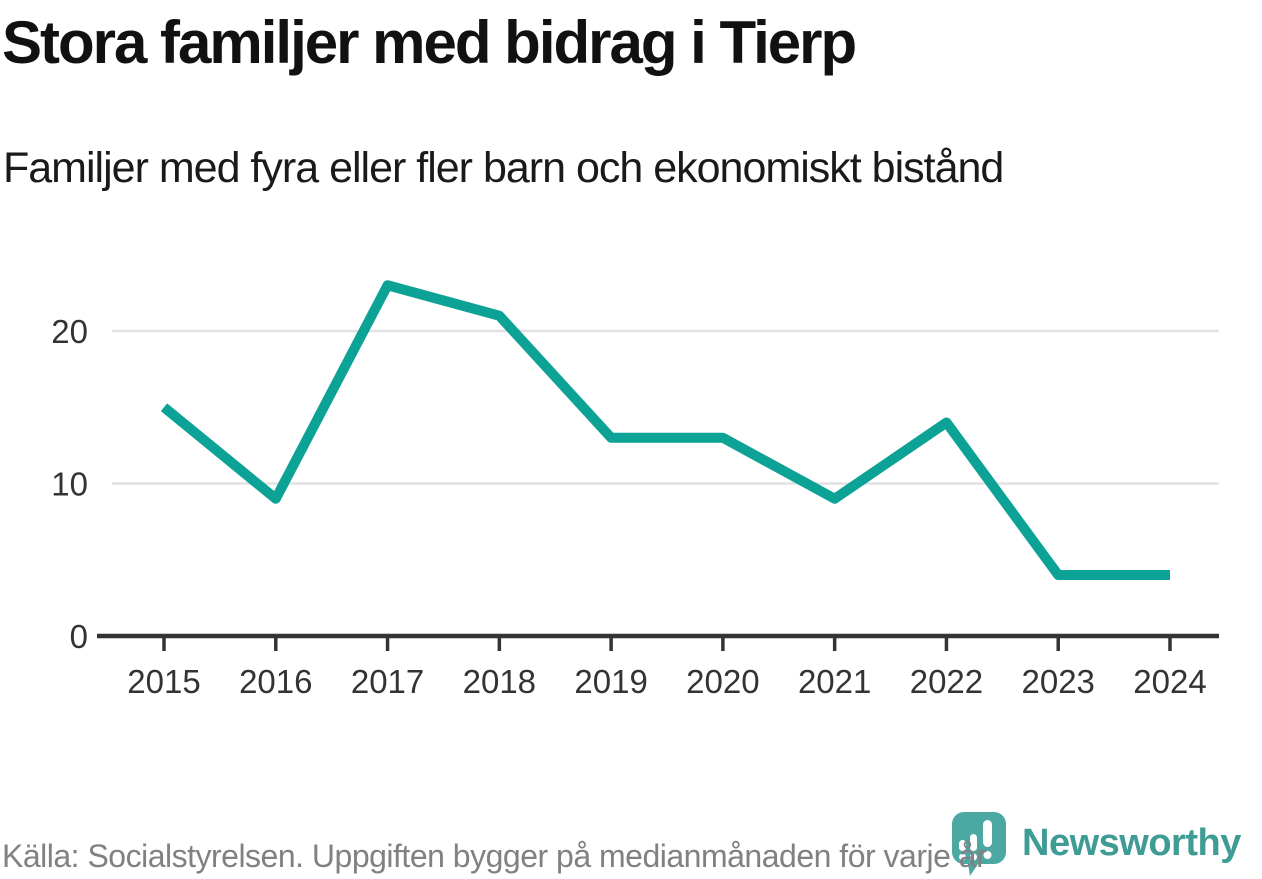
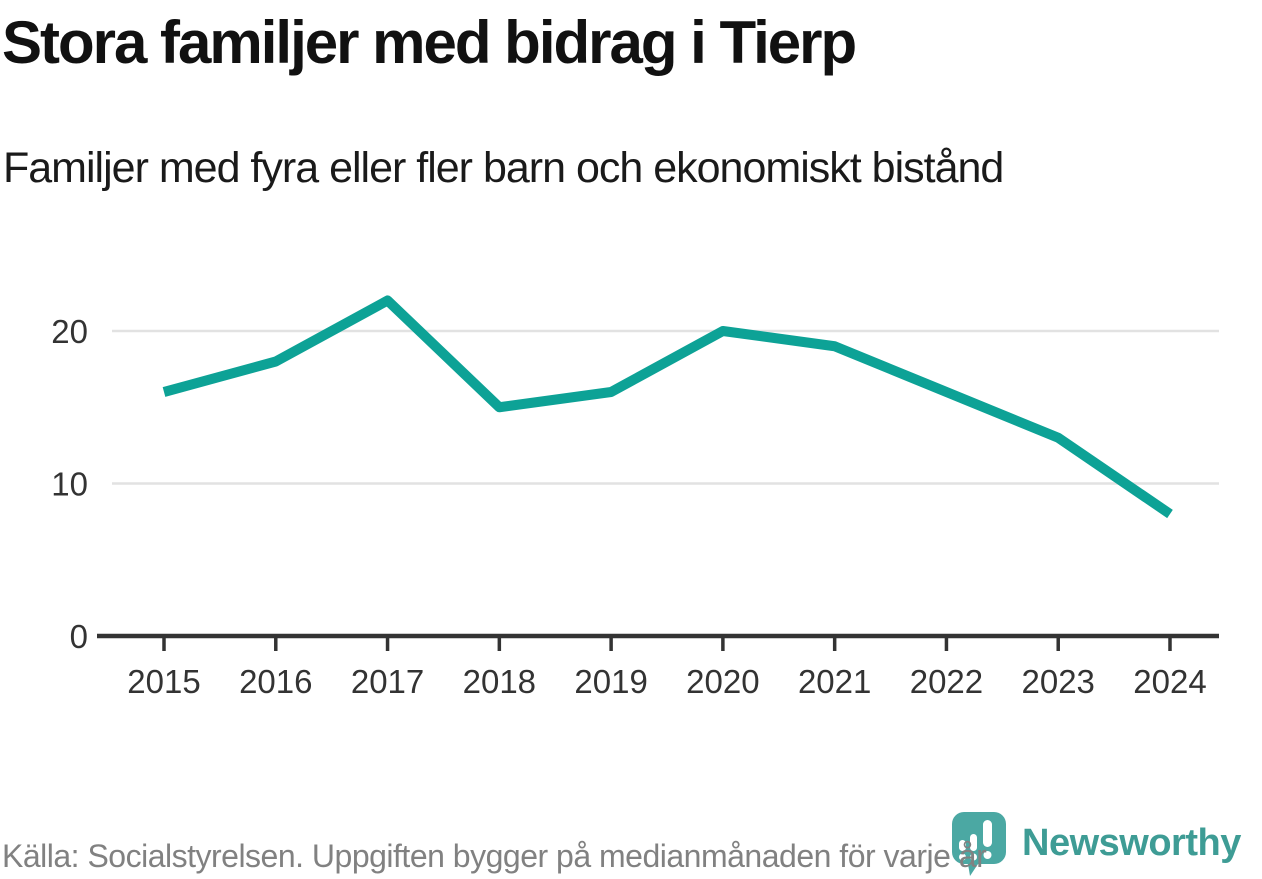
2015: 15 -> 16
2016: 9 -> 18
2017: 23 -> 22
2018: 21 -> 15
2019: 13 -> 16
2020: 13 -> 20
2021: 9 -> 19
2022: 14 -> 16
2023: 4 -> 13
2024: 4 -> 8
